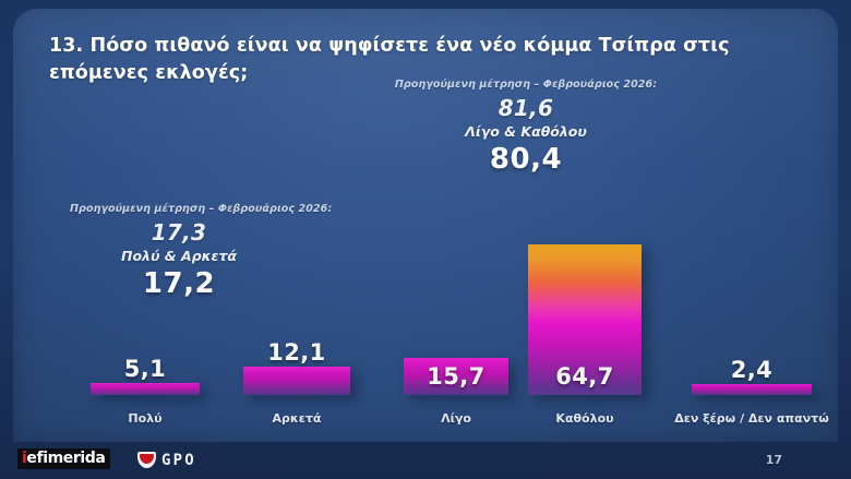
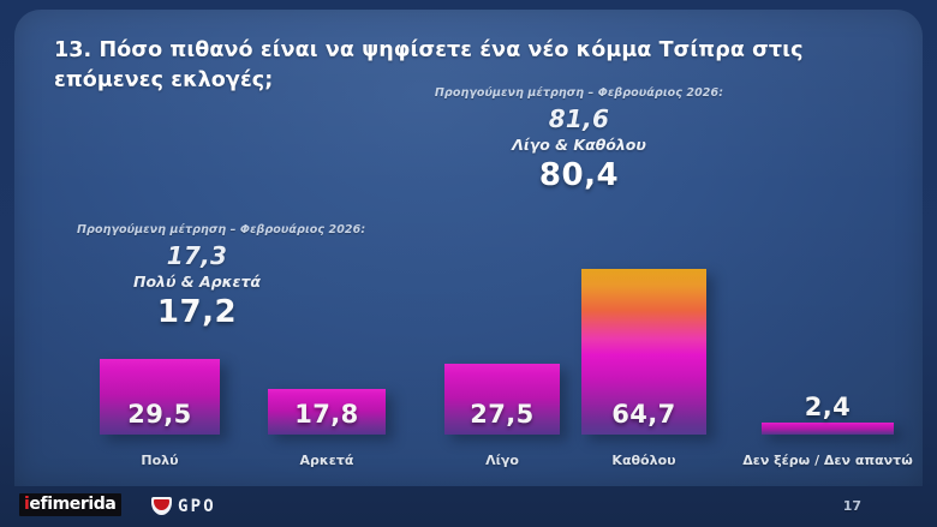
Πολύ: 5,1 -> 29,5
Αρκετά: 12,1 -> 17,8
Λίγο: 15,7 -> 27,5
